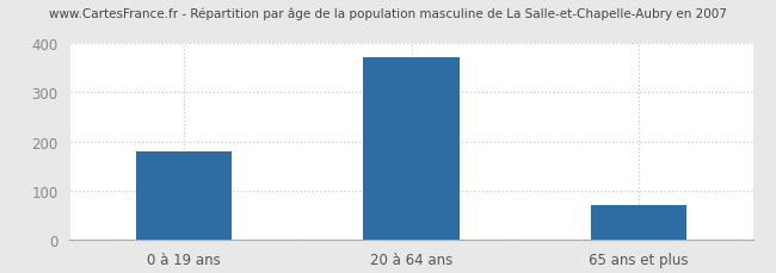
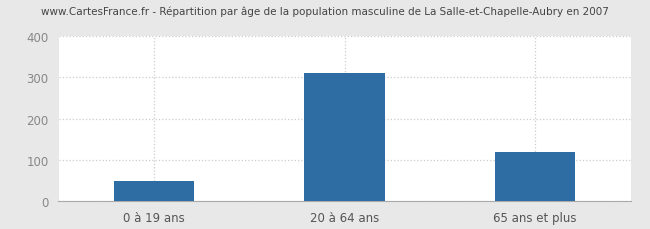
0 à 19 ans: 180 -> 50
20 à 64 ans: 370 -> 310
65 ans et plus: 70 -> 120
